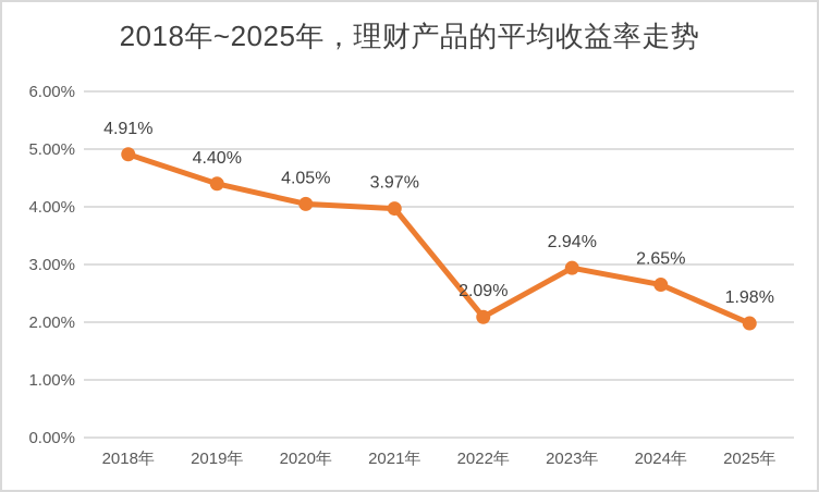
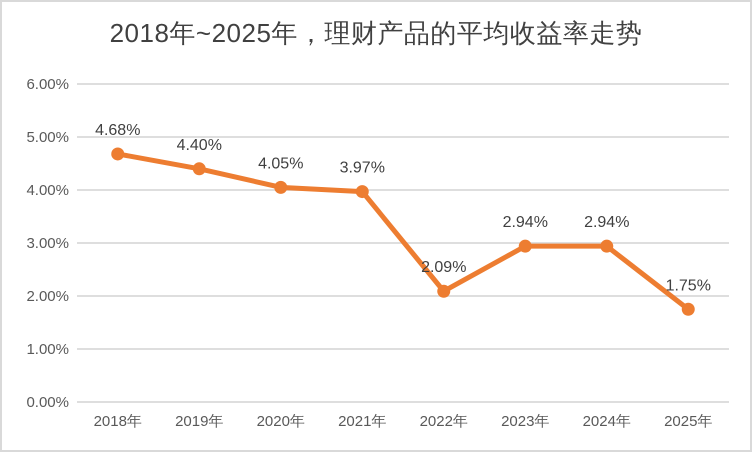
2018年: 4.91% -> 4.68%
2024年: 2.65% -> 2.94%
2025年: 1.98% -> 1.75%
